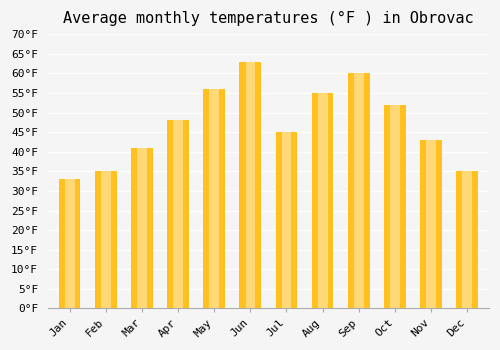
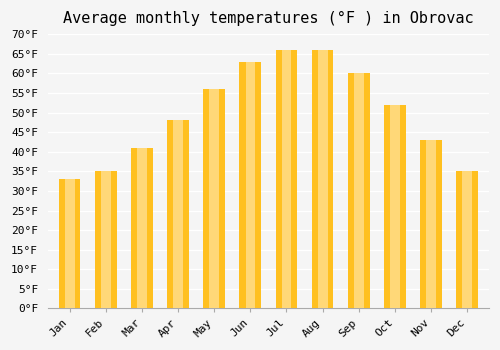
Jul: 45°F -> 66°F
Aug: 55°F -> 66°F
